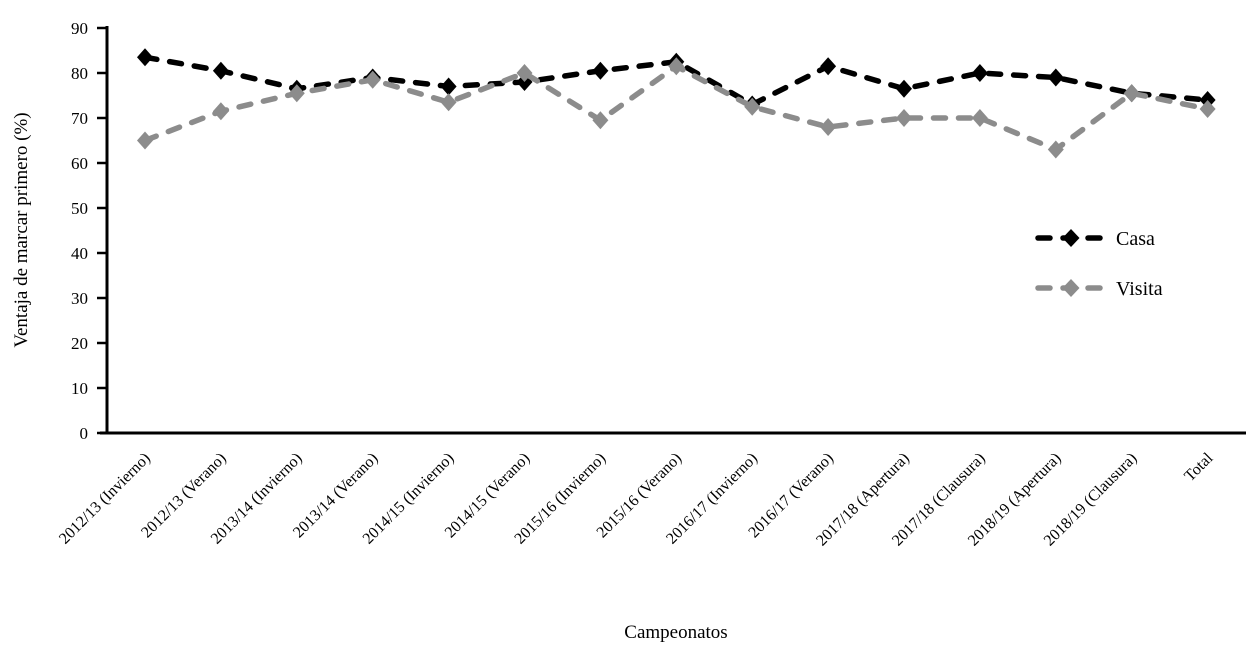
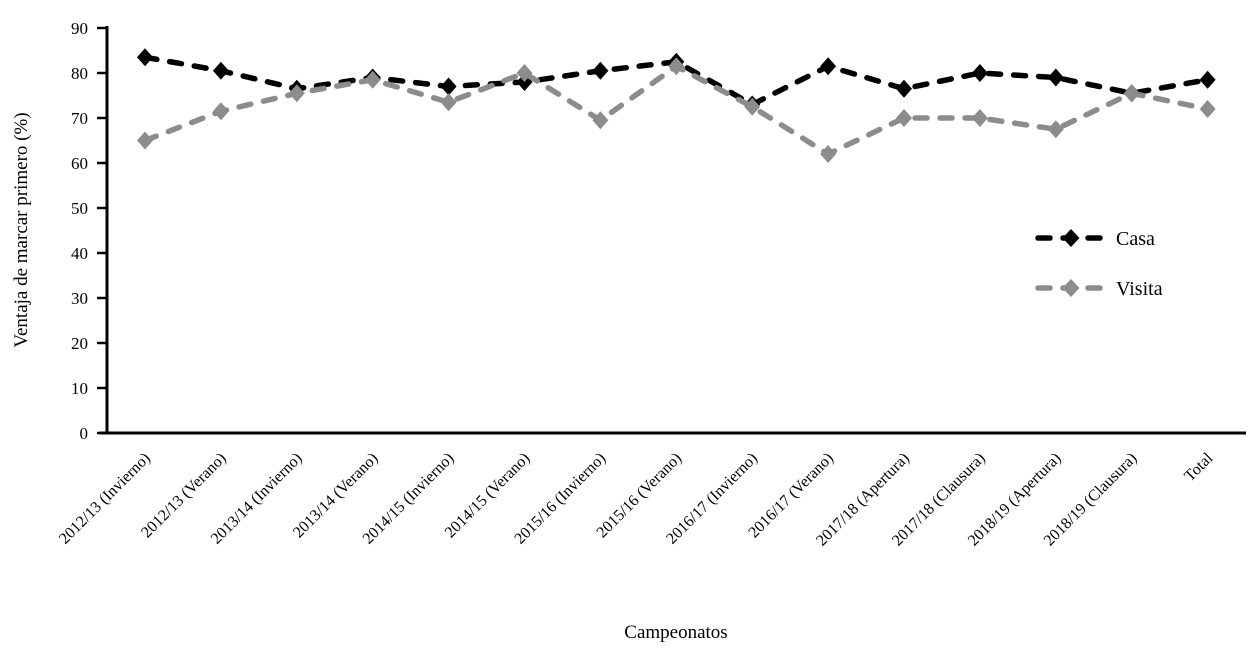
Visita/2016/17 (Verano): 68 -> 62
Visita/2018/19 (Apertura): 63 -> 68
Casa/Total: 74 -> 78
